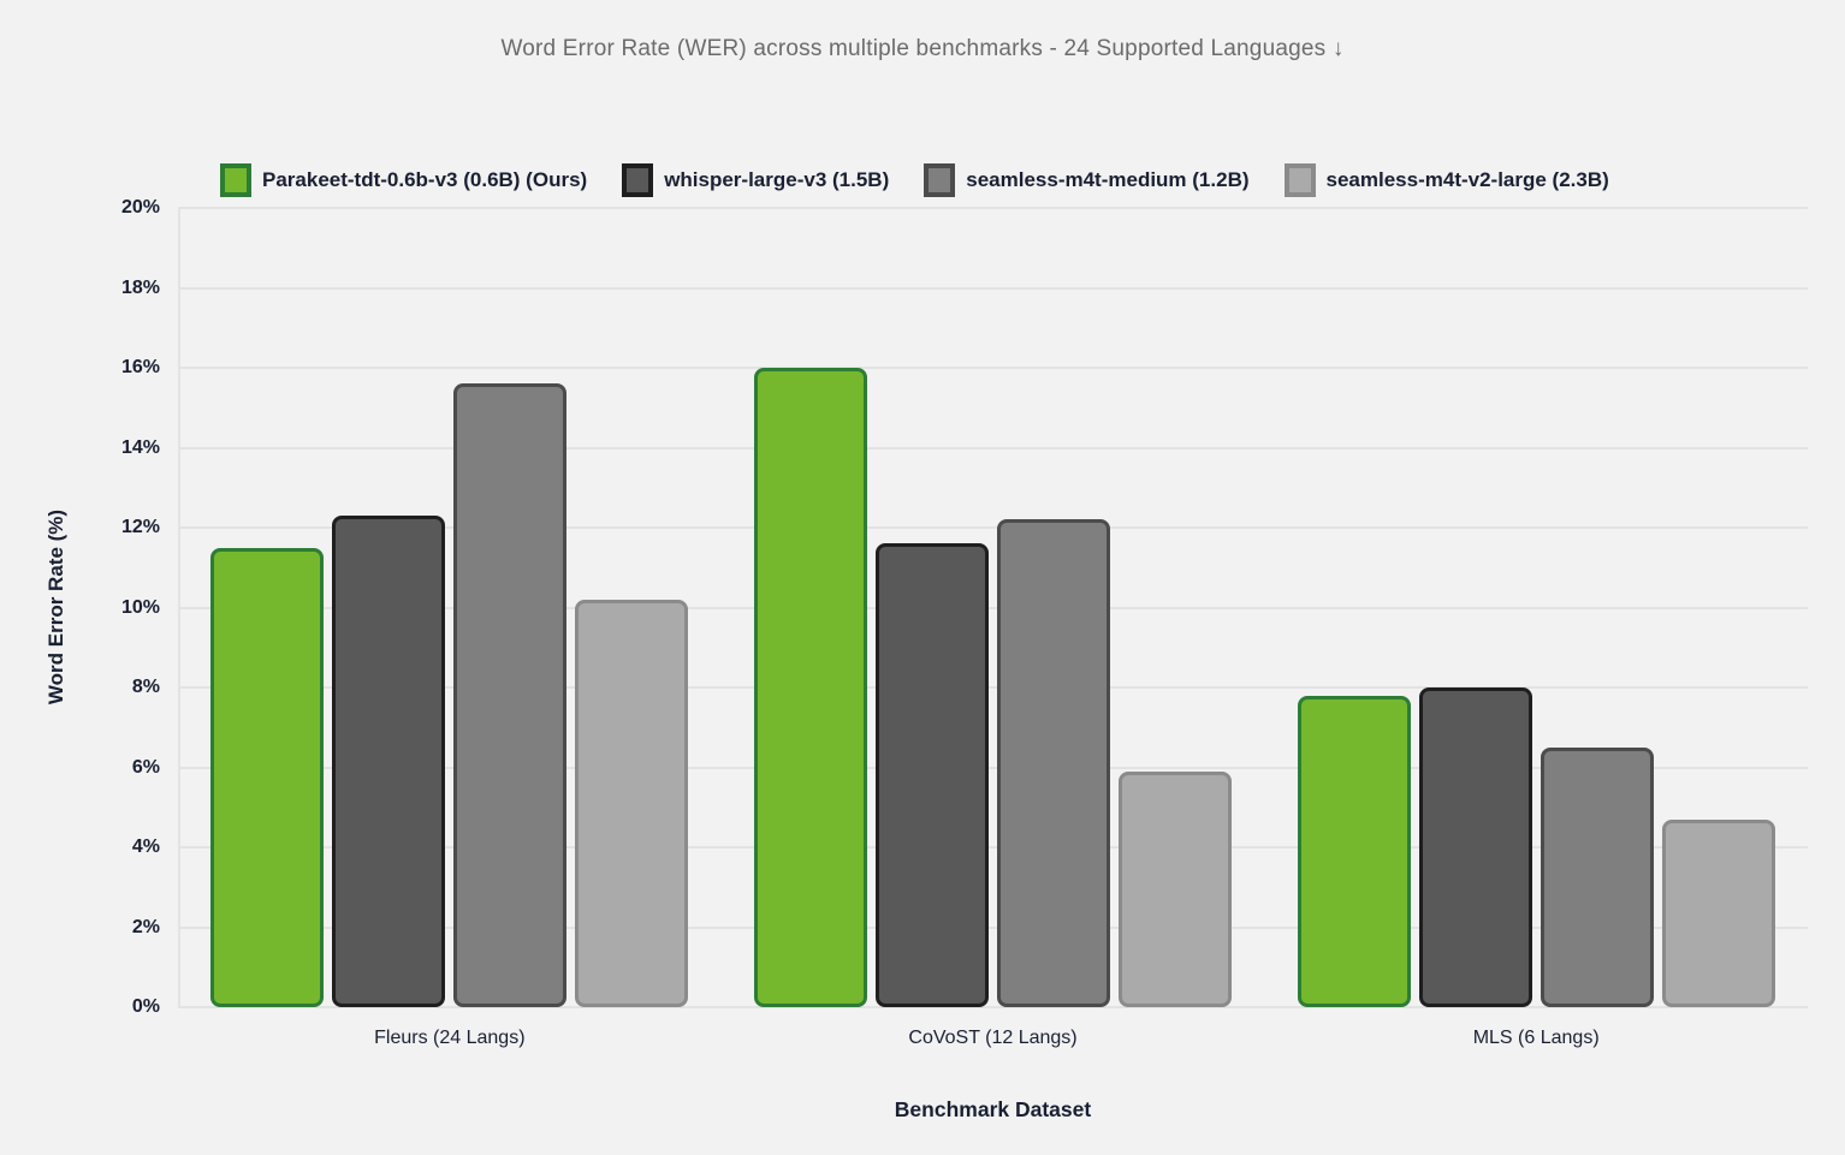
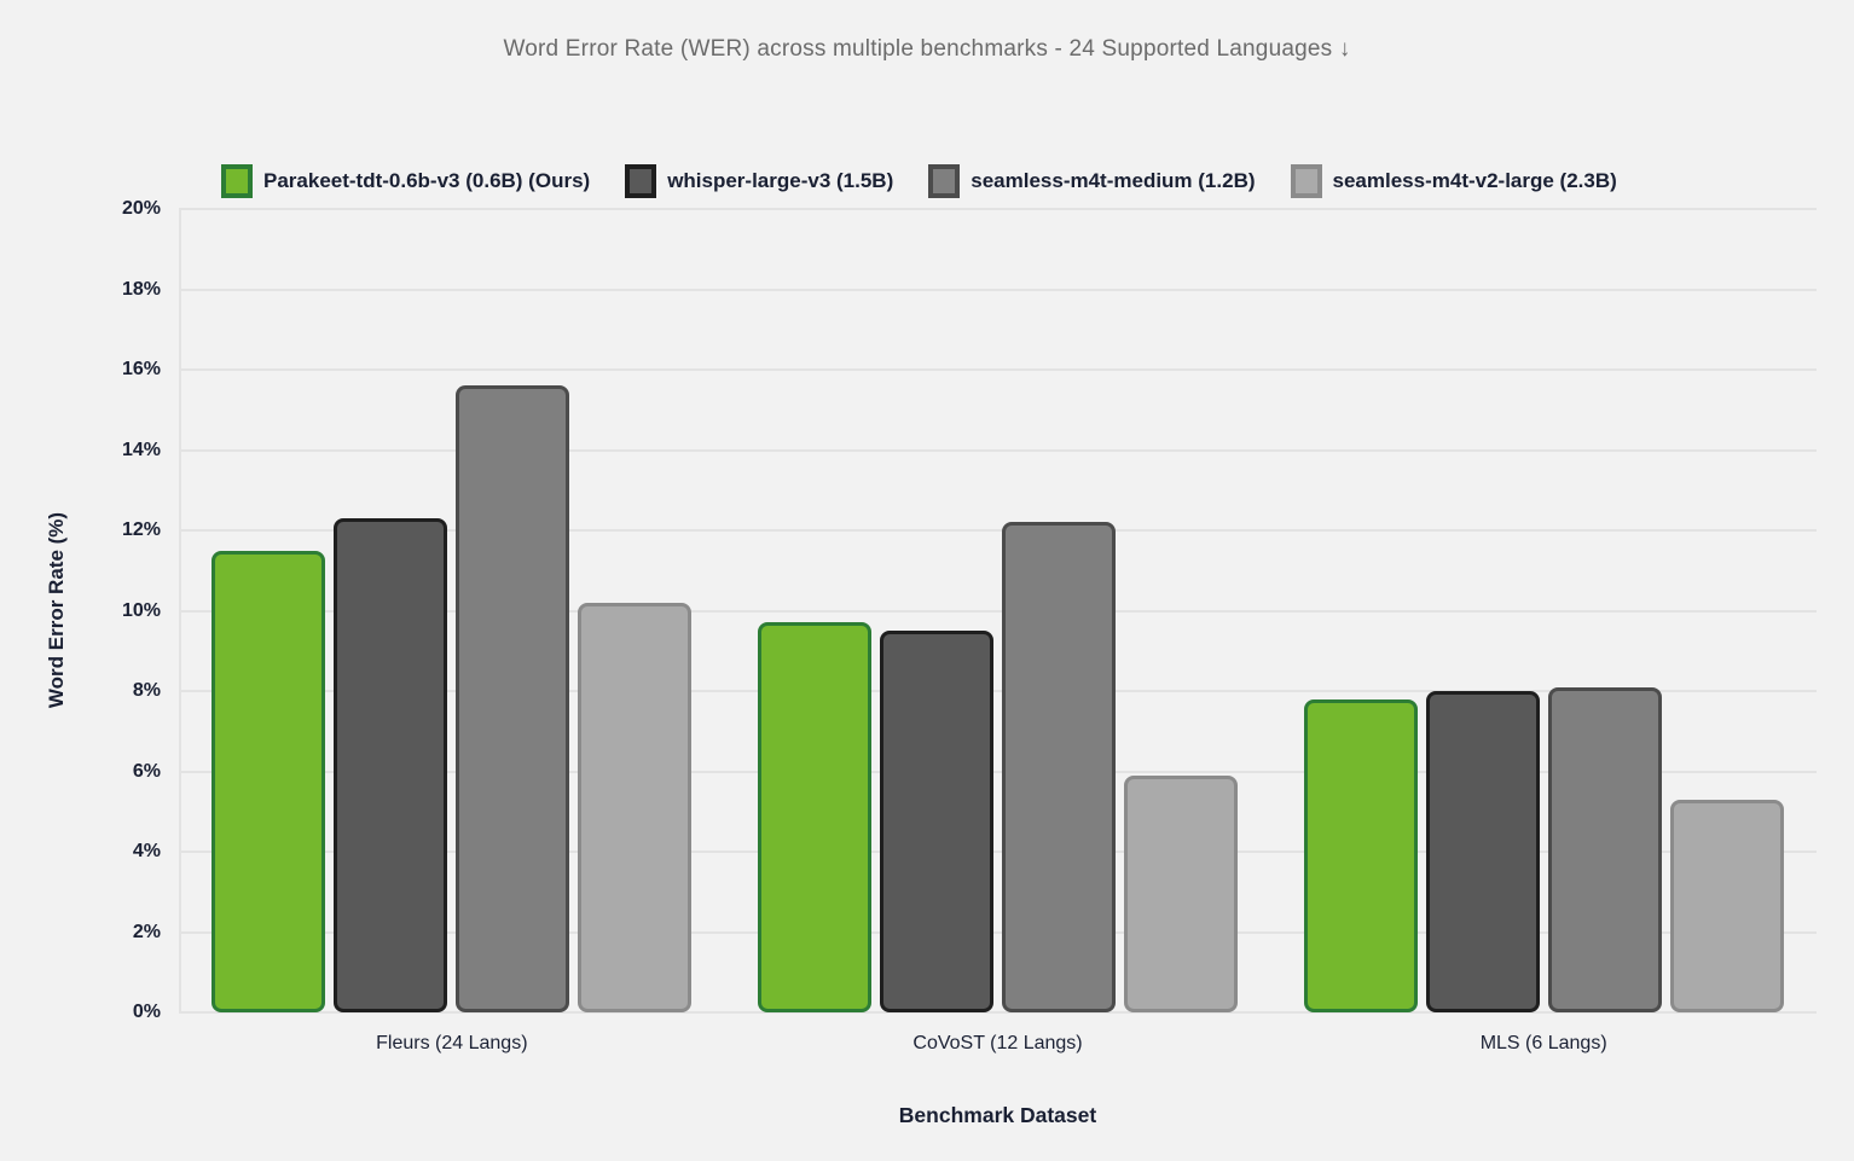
Parakeet-tdt-0.6b-v3 (0.6B) (Ours)/CoVoST (12 Langs): 16.0% -> 9.7%
whisper-large-v3 (1.5B)/CoVoST (12 Langs): 11.6% -> 9.5%
seamless-m4t-medium (1.2B)/MLS (6 Langs): 6.5% -> 8.1%
seamless-m4t-v2-large (2.3B)/MLS (6 Langs): 4.7% -> 5.3%
